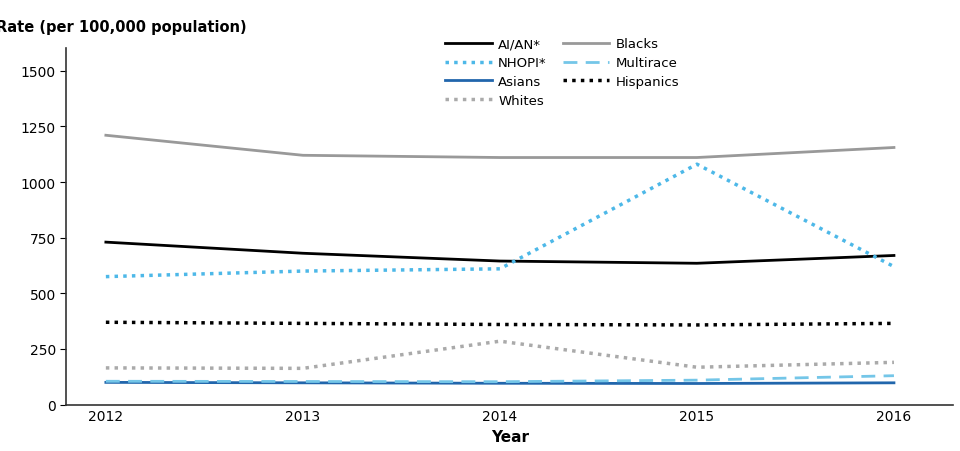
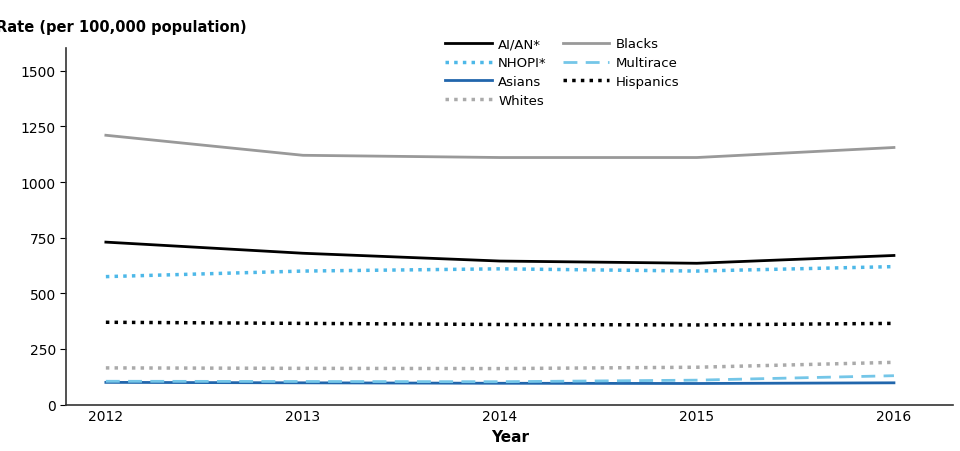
Whites/2014: 285 -> 162
NHOPI*/2015: 1080 -> 600
